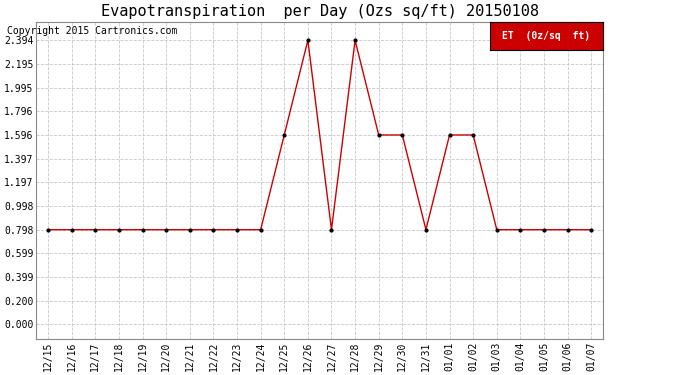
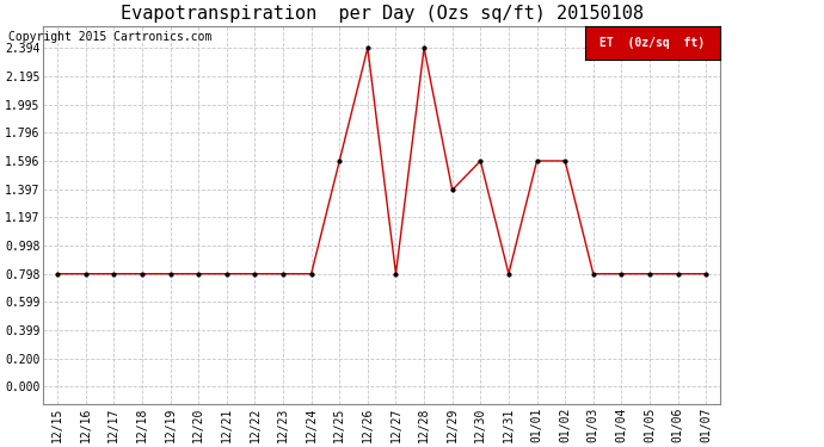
12/29: 1.60 -> 1.39
